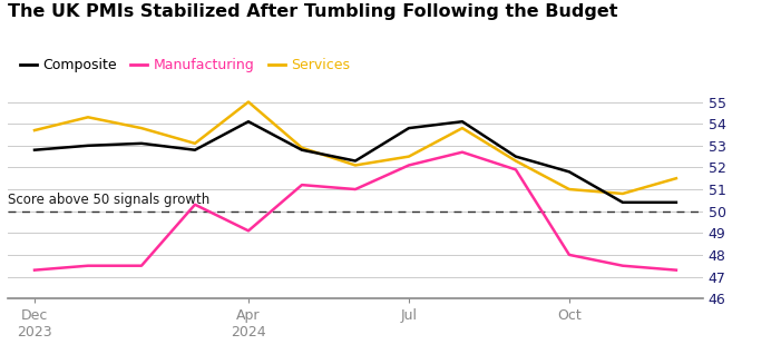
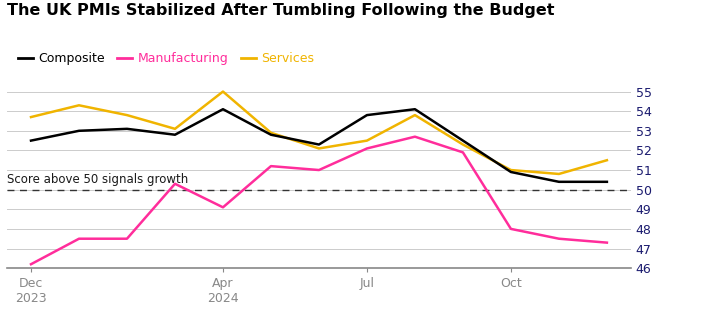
Composite/Dec 2023: 52.8 -> 52.5
Manufacturing/Dec 2023: 47.3 -> 46.2
Composite/Oct: 51.8 -> 50.9
